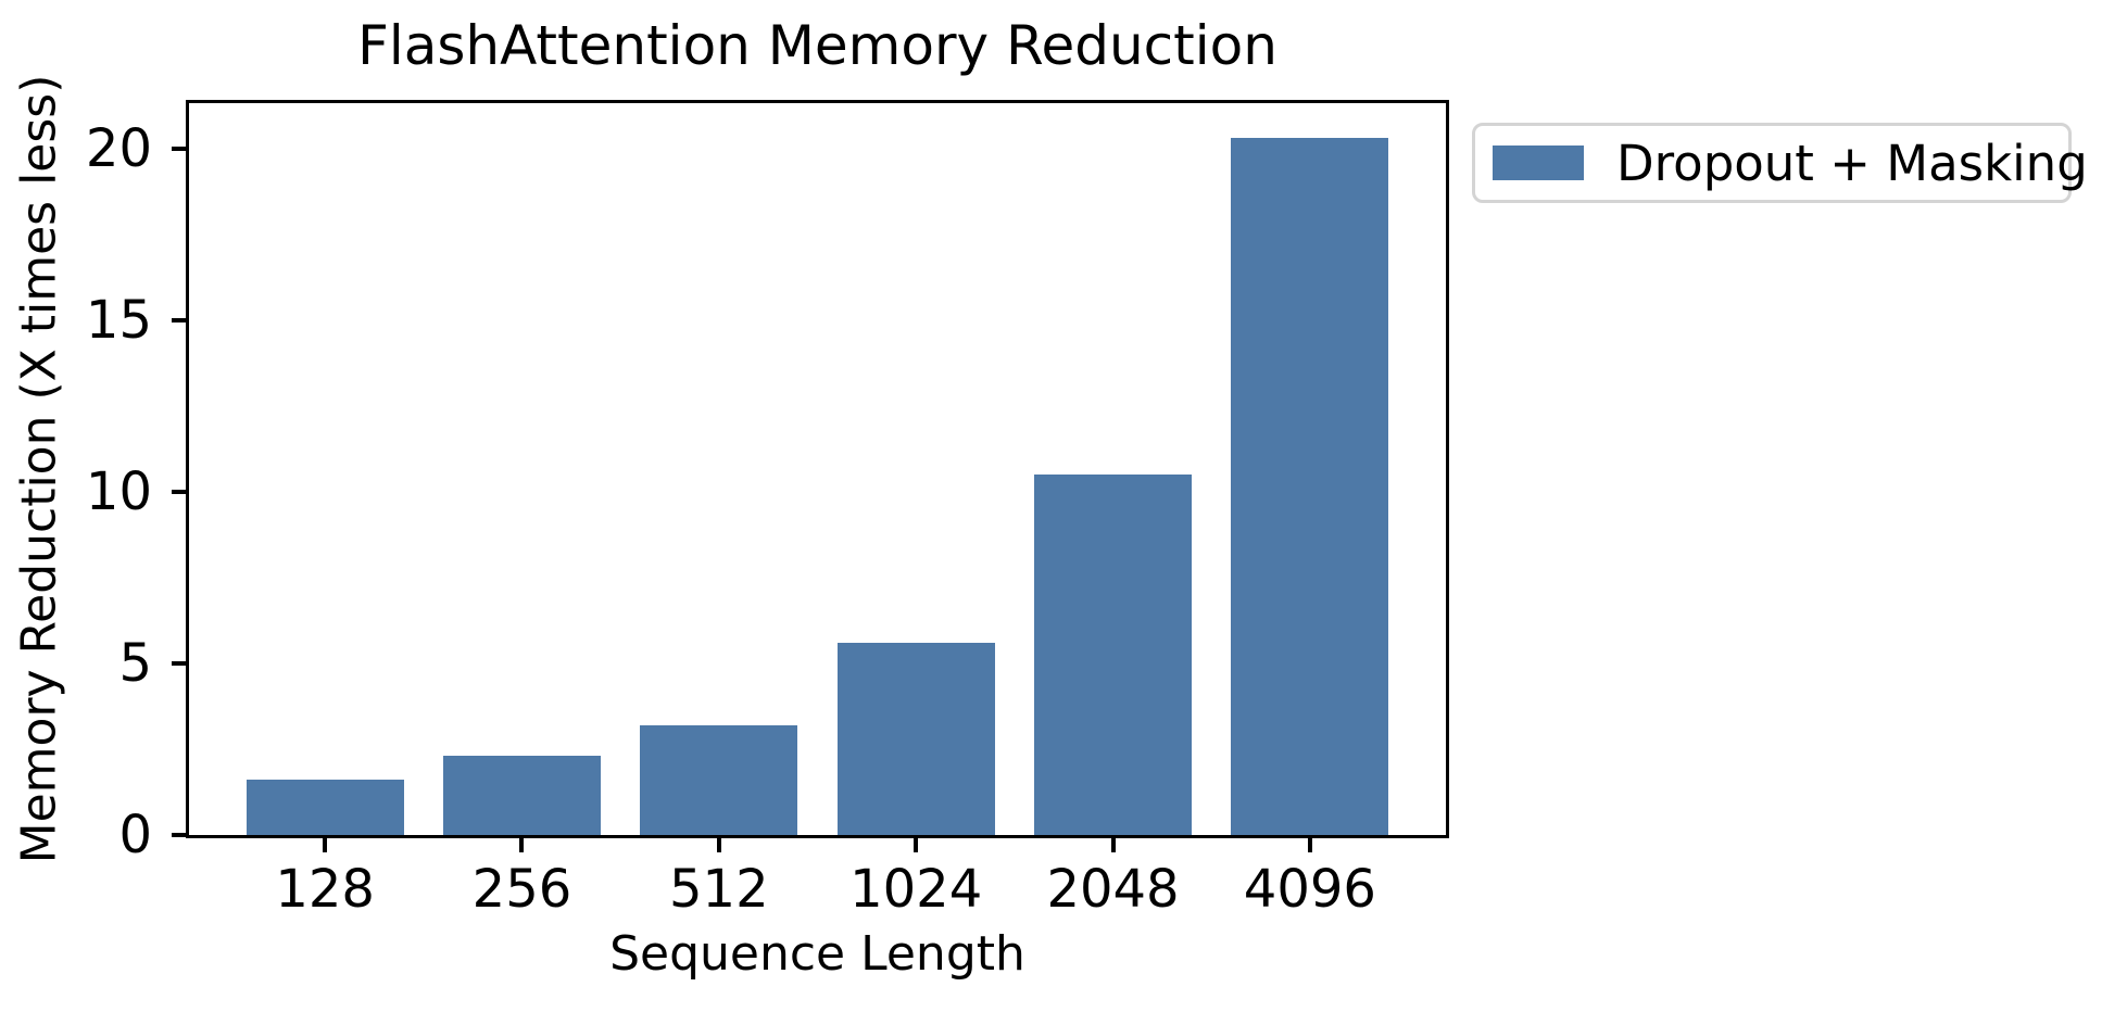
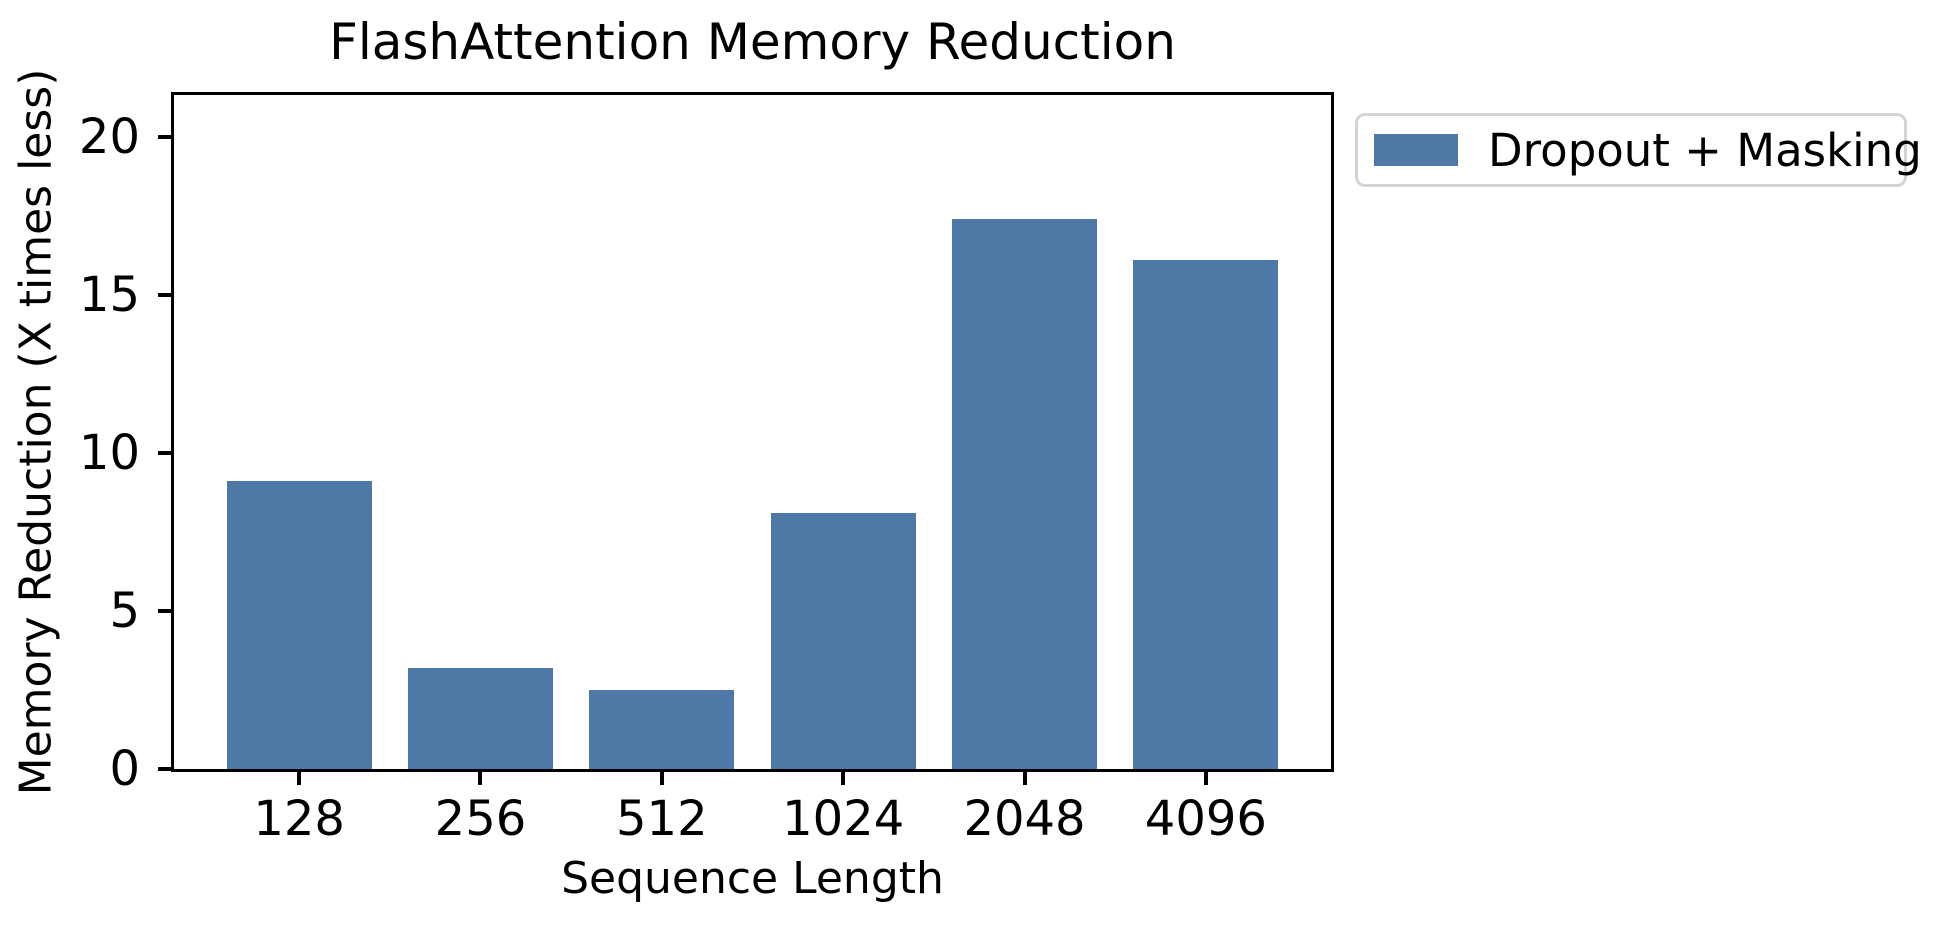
128: 1.6 -> 9.1
256: 2.3 -> 3.2
512: 3.2 -> 2.5
1024: 5.6 -> 8.1
2048: 10.5 -> 17.4
4096: 20.3 -> 16.1
